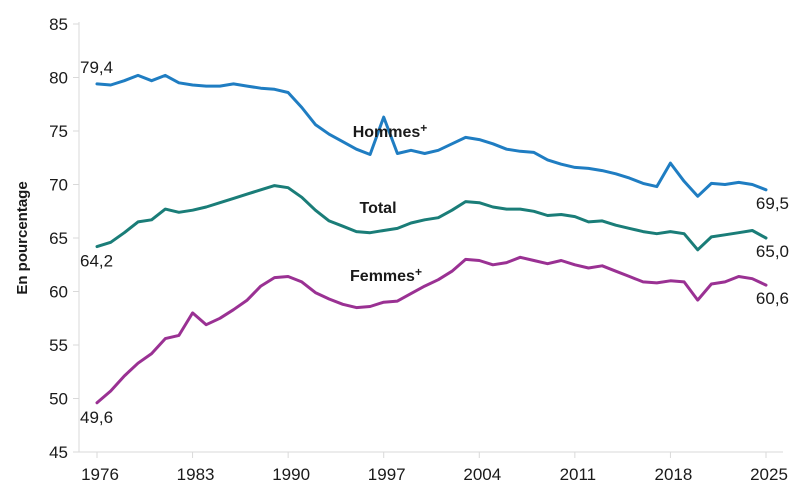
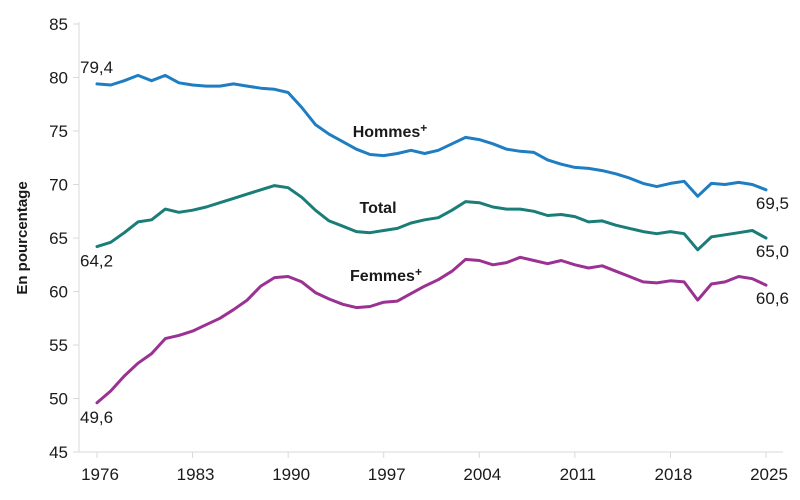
Femmes+/1983: 58.0 -> 56.3
Hommes+/1997: 76.3 -> 72.7
Hommes+/2018: 72.0 -> 70.1
